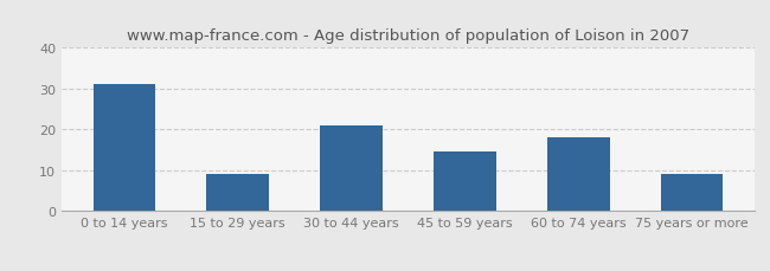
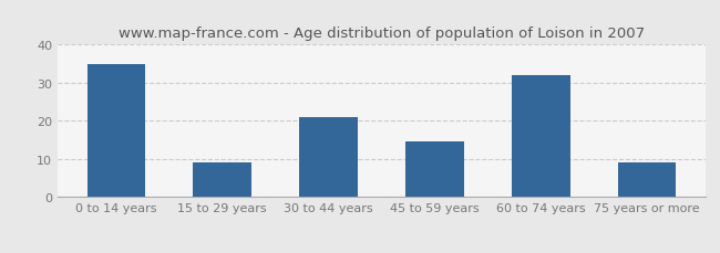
0 to 14 years: 31.0 -> 35.0
60 to 74 years: 18.0 -> 32.0
